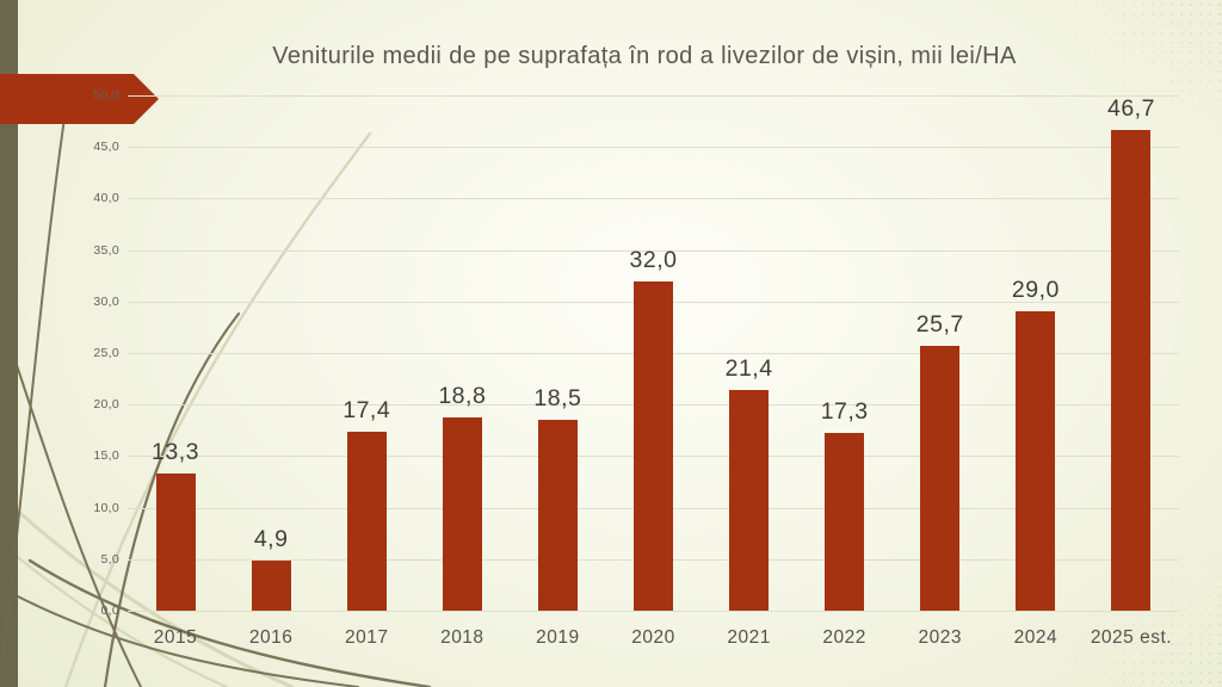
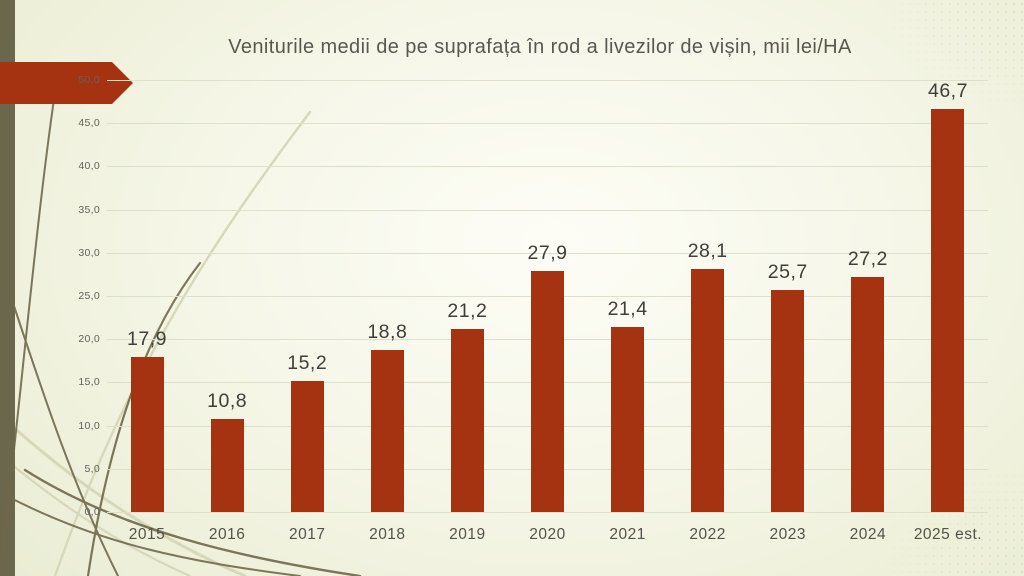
2015: 13,3 -> 17,9
2016: 4,9 -> 10,8
2017: 17,4 -> 15,2
2019: 18,5 -> 21,2
2020: 32,0 -> 27,9
2022: 17,3 -> 28,1
2024: 29,0 -> 27,2
